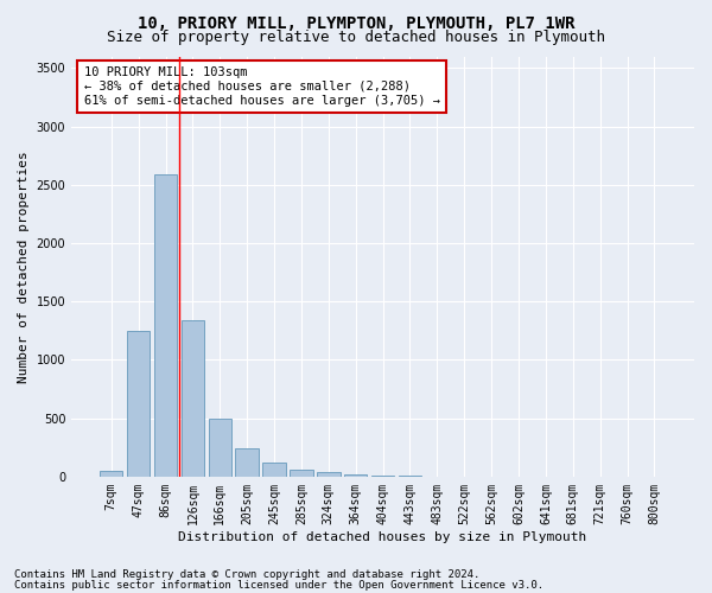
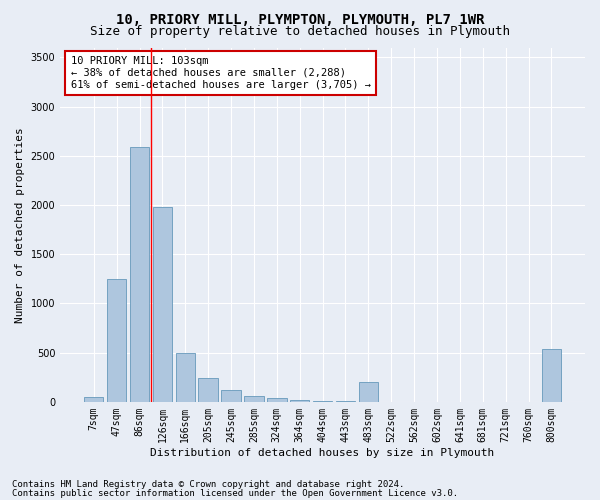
126sqm: 1340 -> 1980
483sqm: 0 -> 200
800sqm: 0 -> 540
